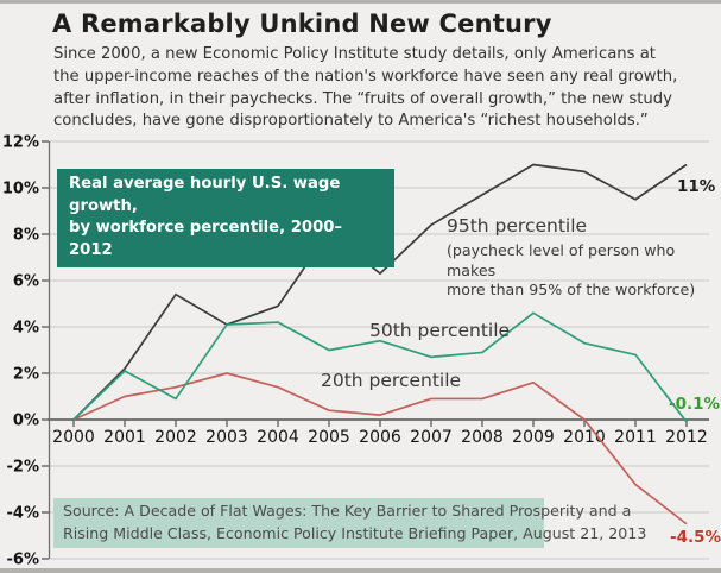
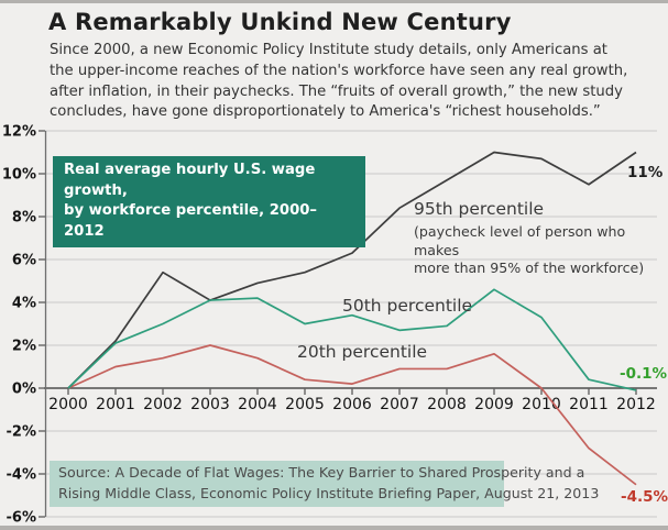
50th percentile/2002: 0.9% -> 3.0%
95th percentile/2005: 8.1% -> 5.4%
50th percentile/2011: 2.8% -> 0.4%
